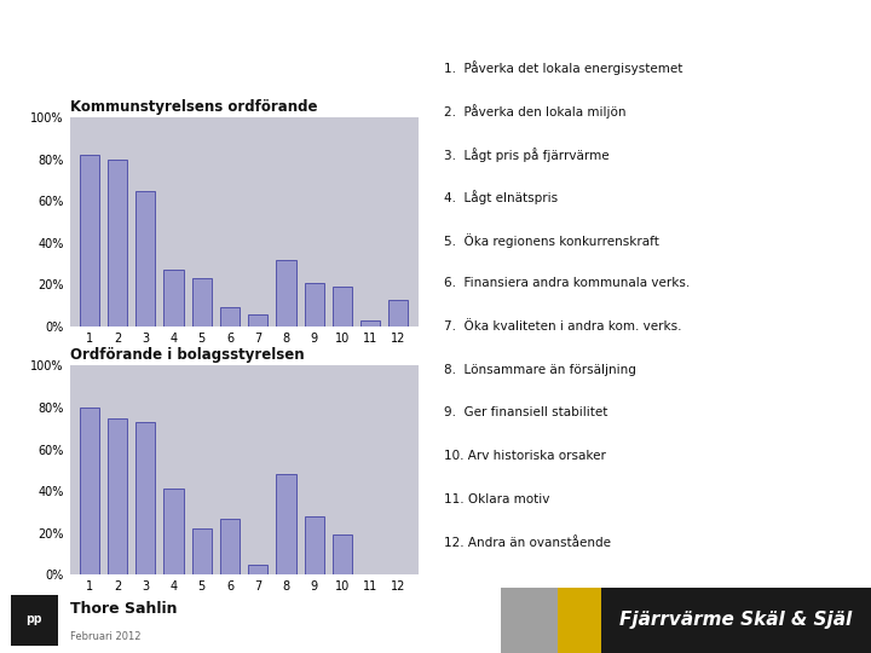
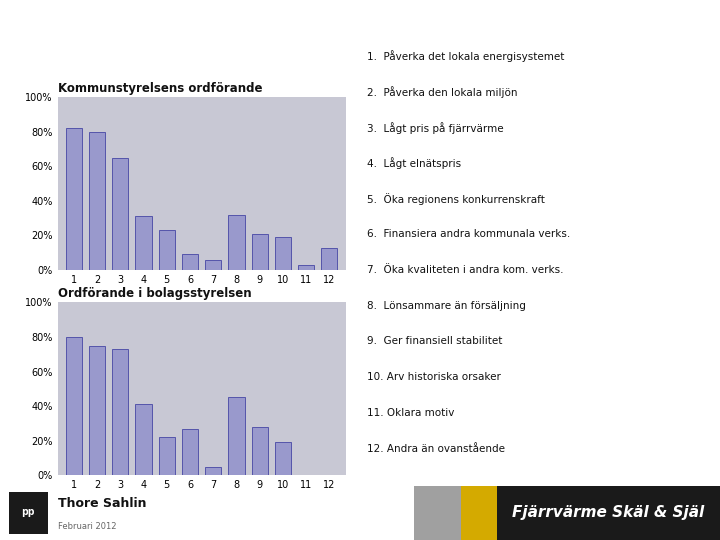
Kommunstyrelsens ordförande/4: 27% -> 31%
Ordförande i bolagsstyrelsen/8: 48% -> 45%
